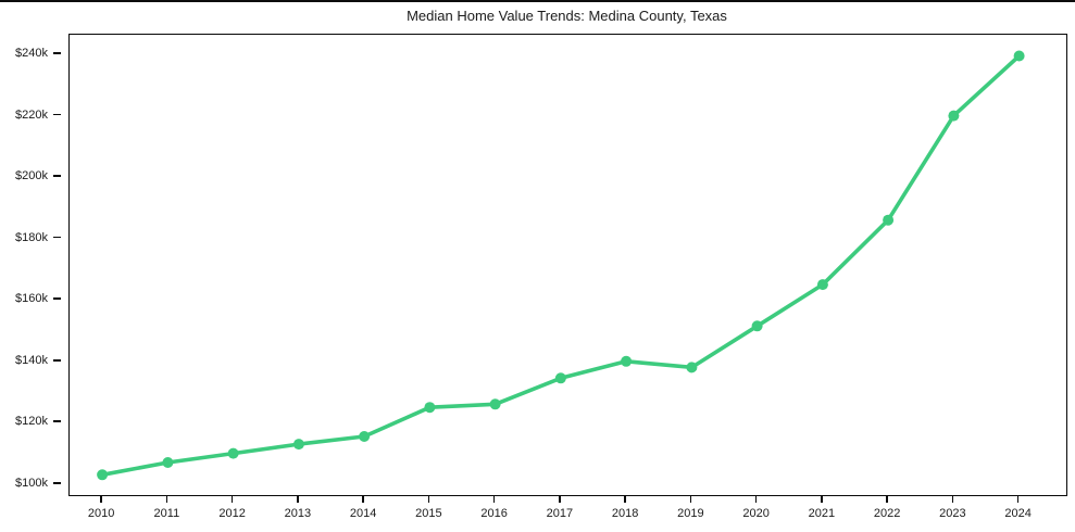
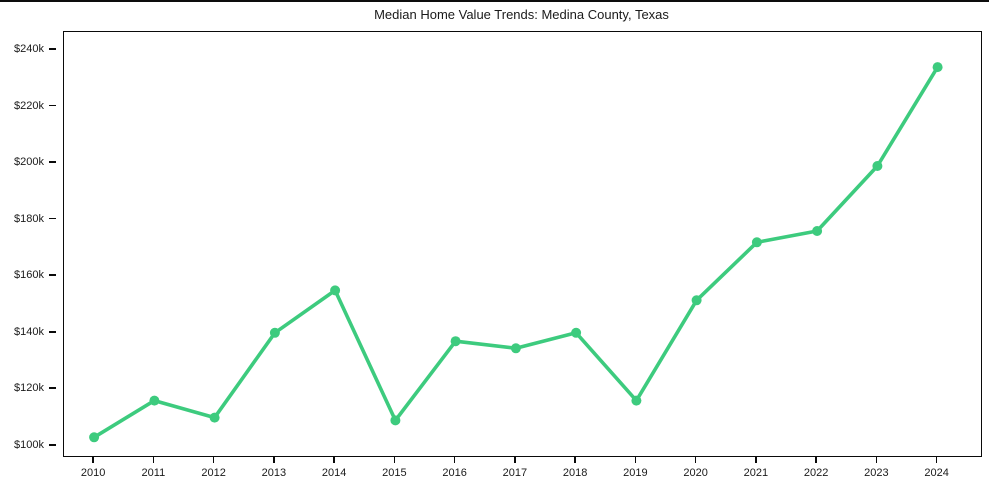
2011: $107k -> $116k
2013: $113k -> $140k
2014: $116k -> $155k
2015: $125k -> $109k
2016: $126k -> $137k
2019: $138k -> $116k
2021: $165k -> $172k
2022: $186k -> $176k
2023: $220k -> $199k
2024: $240k -> $234k
